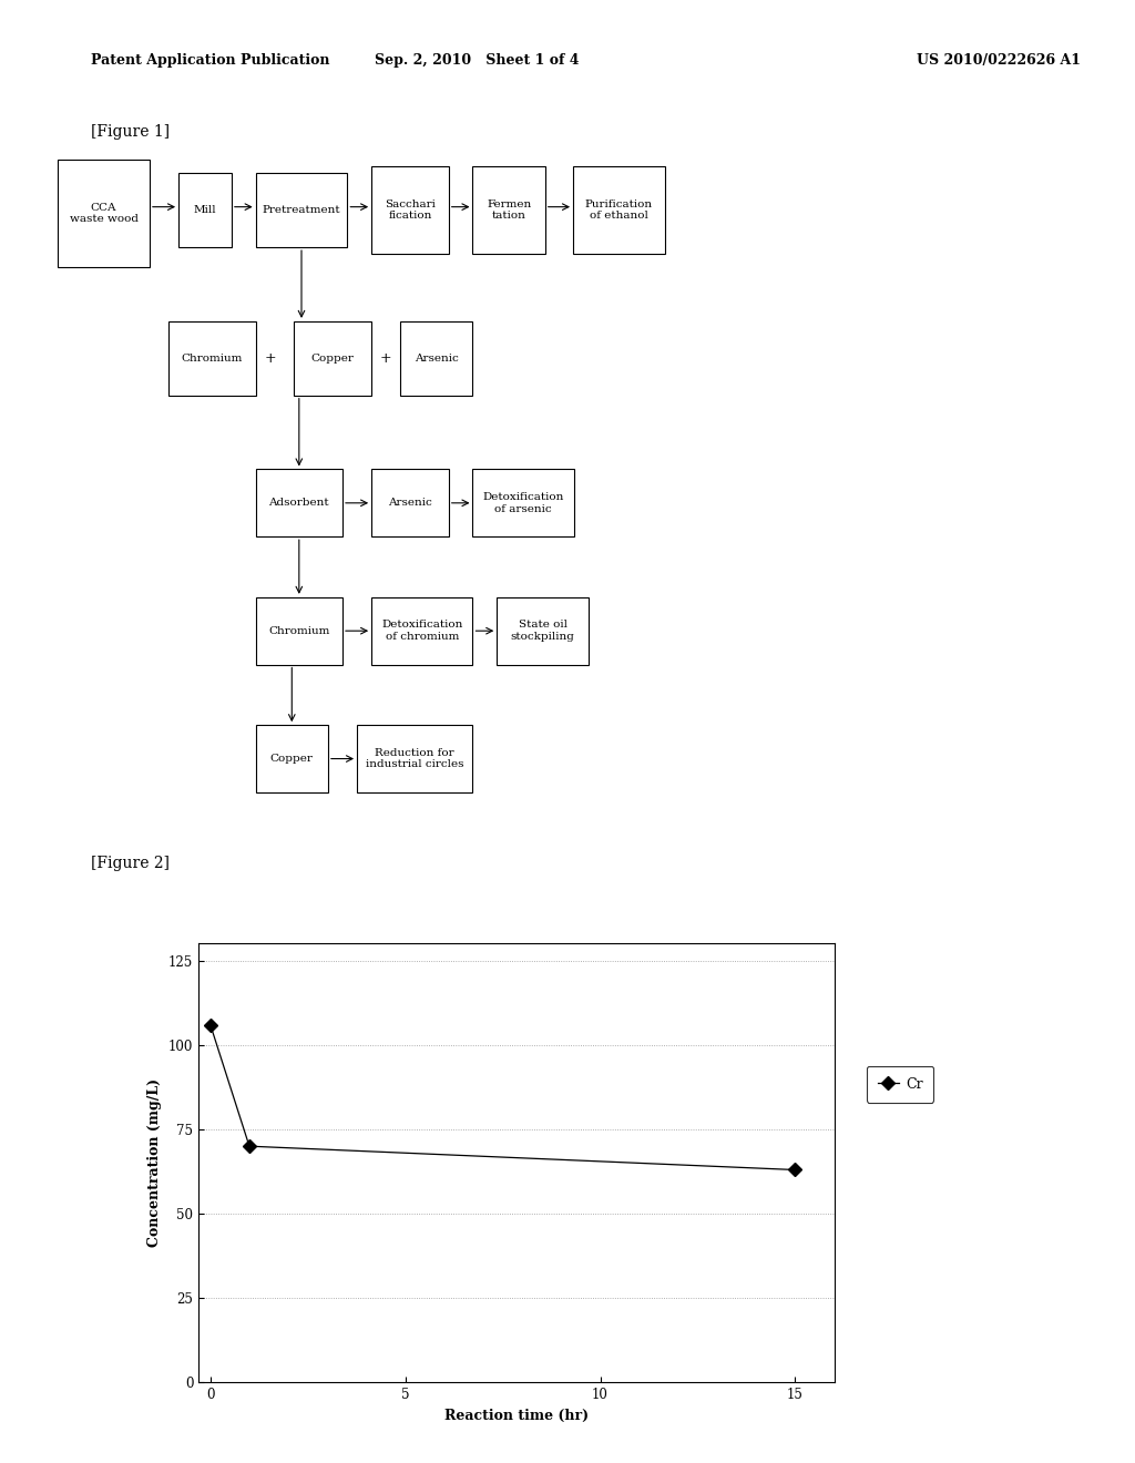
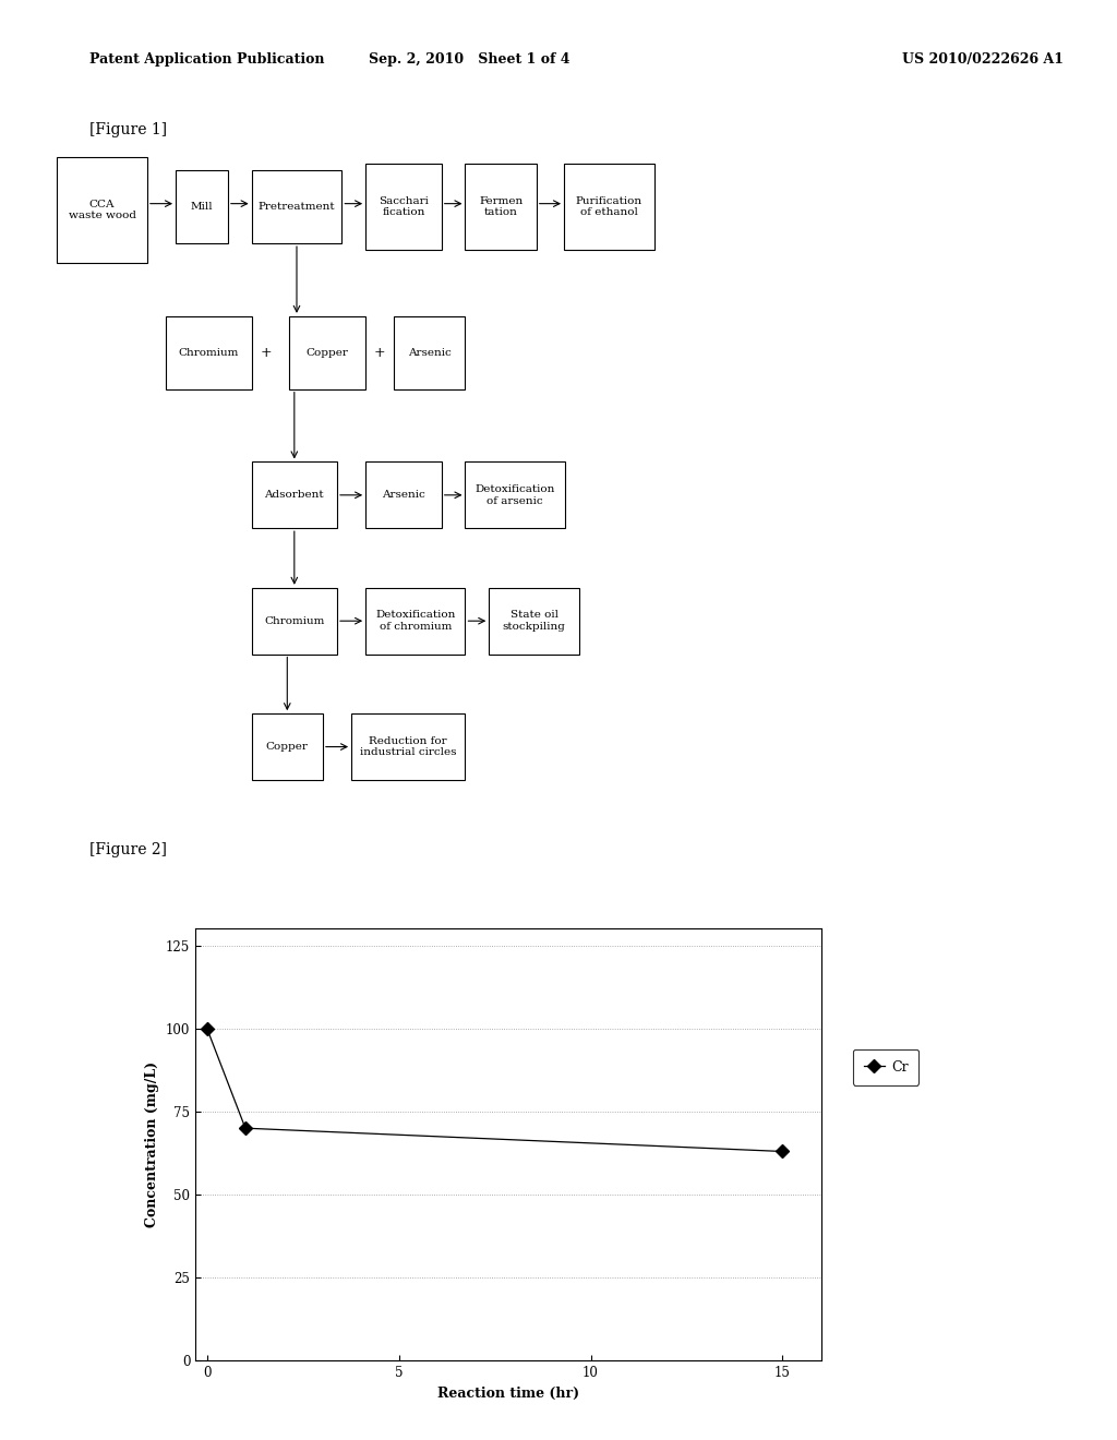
0: 106 -> 100
